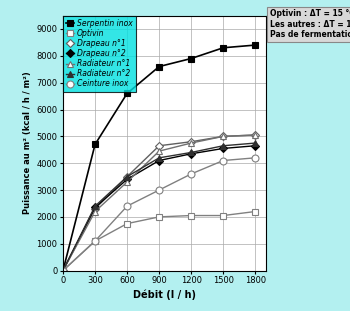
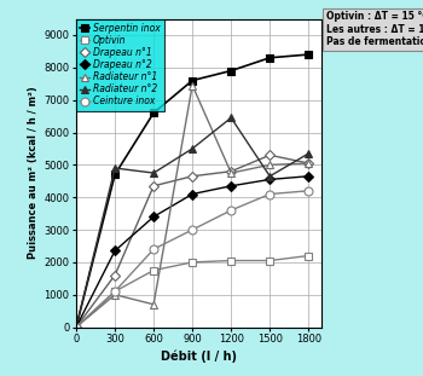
Drapeau n°1/300: 2300 -> 1600
Radiateur n°1/300: 2200 -> 1000
Radiateur n°2/300: 2400 -> 4900
Drapeau n°1/600: 3500 -> 4350
Radiateur n°1/600: 3300 -> 700
Radiateur n°2/600: 3500 -> 4750
Radiateur n°1/900: 4450 -> 7450
Radiateur n°2/900: 4200 -> 5500
Radiateur n°2/1200: 4400 -> 6450
Drapeau n°1/1500: 5000 -> 5300
Radiateur n°2/1800: 4750 -> 5350
